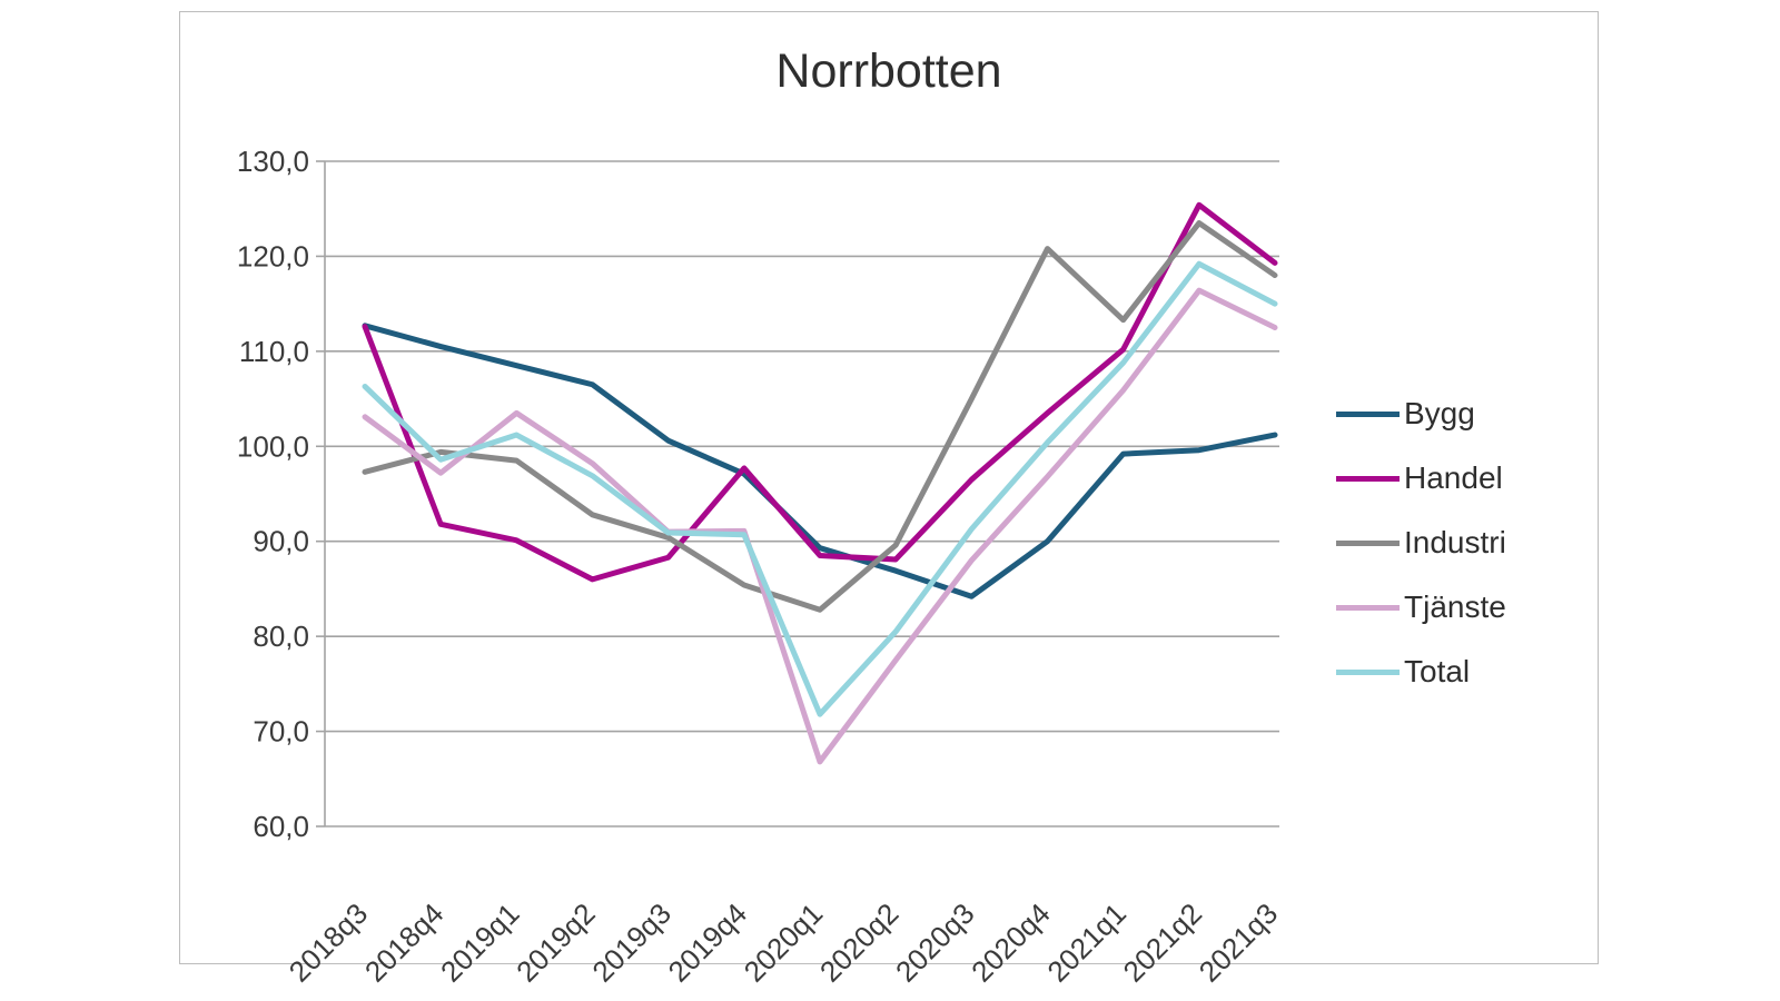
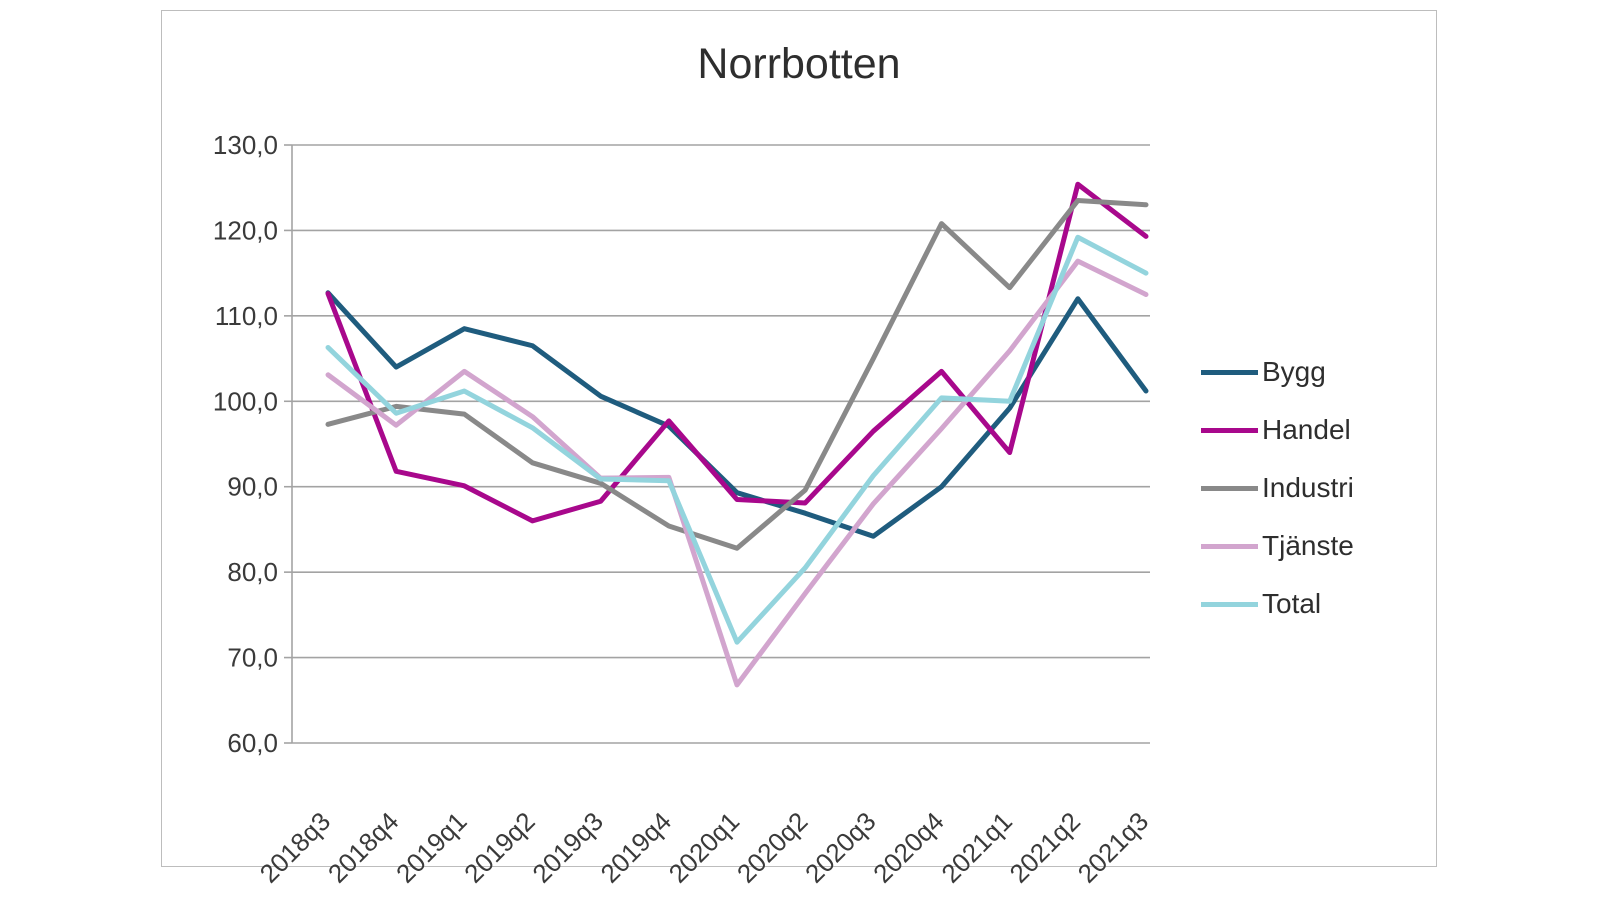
Bygg/2018q4: 110 -> 104
Handel/2021q1: 110 -> 94
Total/2021q1: 109 -> 100
Bygg/2021q2: 100 -> 112
Industri/2021q3: 118 -> 123
